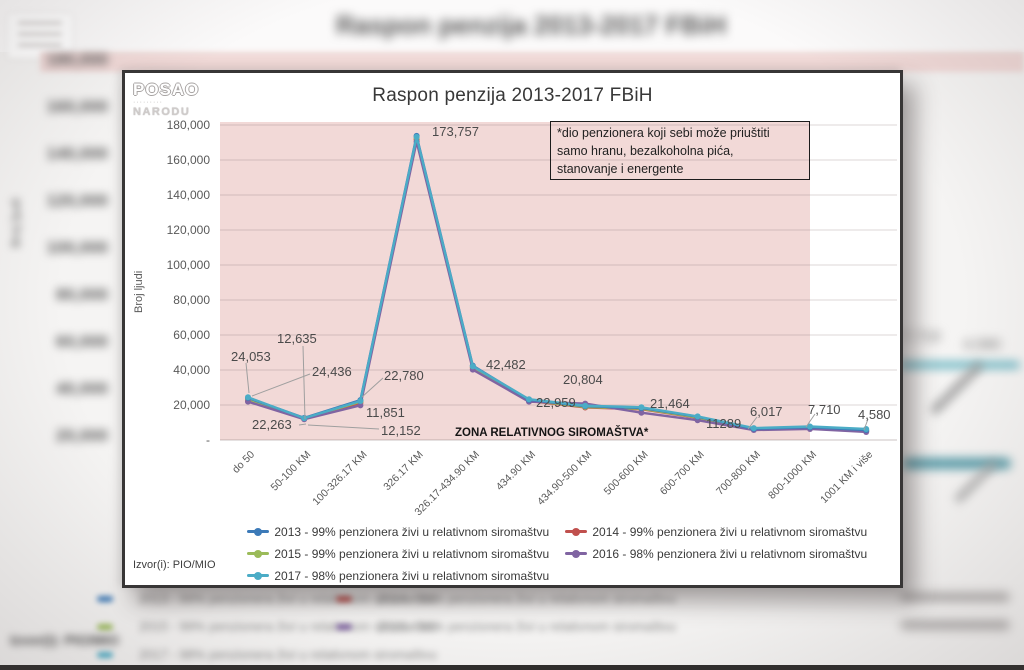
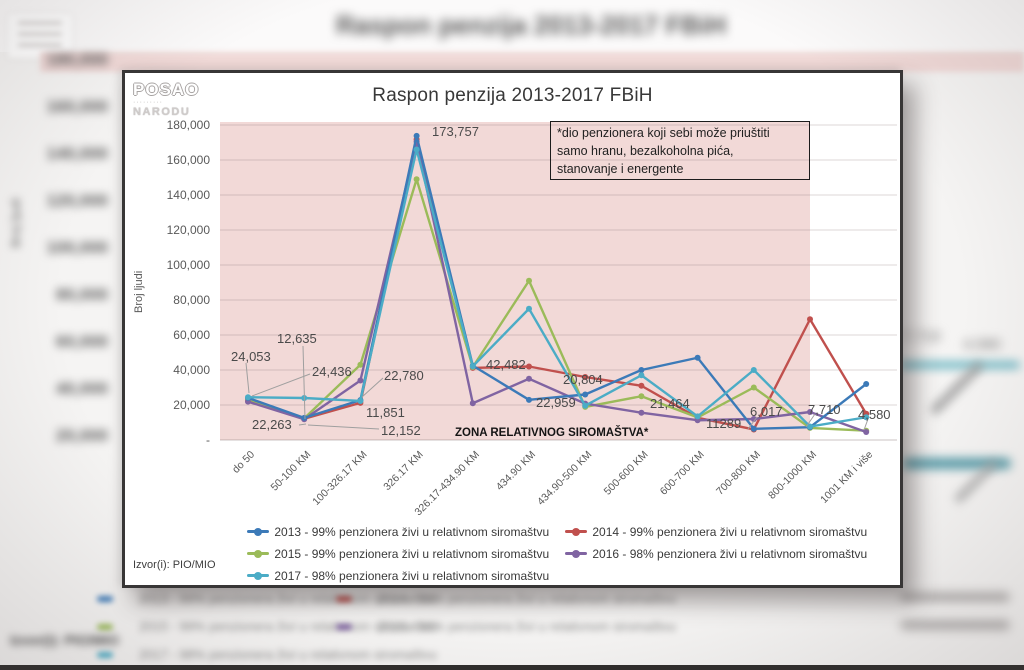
2017 - 98% penzionera živi u relativnom siromaštvu/50-100 KM: 12000 -> 24000
2015 - 99% penzionera živi u relativnom siromaštvu/100-326.17 KM: 22000 -> 43000
2016 - 98% penzionera živi u relativnom siromaštvu/100-326.17 KM: 20000 -> 34000
2015 - 99% penzionera živi u relativnom siromaštvu/326.17 KM: 173000 -> 149000
2017 - 98% penzionera živi u relativnom siromaštvu/326.17 KM: 173000 -> 166000
2016 - 98% penzionera živi u relativnom siromaštvu/326.17-434.90 KM: 40000 -> 21000
2014 - 99% penzionera živi u relativnom siromaštvu/434.90 KM: 22000 -> 42000
2015 - 99% penzionera živi u relativnom siromaštvu/434.90 KM: 23000 -> 91000
2016 - 98% penzionera živi u relativnom siromaštvu/434.90 KM: 22000 -> 35000
2017 - 98% penzionera živi u relativnom siromaštvu/434.90 KM: 23000 -> 75000
2013 - 99% penzionera živi u relativnom siromaštvu/434.90-500 KM: 19000 -> 26000
2014 - 99% penzionera živi u relativnom siromaštvu/434.90-500 KM: 19000 -> 36000
2013 - 99% penzionera živi u relativnom siromaštvu/500-600 KM: 18000 -> 40000
2014 - 99% penzionera živi u relativnom siromaštvu/500-600 KM: 18000 -> 31000
2015 - 99% penzionera živi u relativnom siromaštvu/500-600 KM: 18000 -> 25000
2017 - 98% penzionera živi u relativnom siromaštvu/500-600 KM: 19000 -> 37000
2013 - 99% penzionera živi u relativnom siromaštvu/600-700 KM: 13000 -> 47000
2015 - 99% penzionera živi u relativnom siromaštvu/700-800 KM: 6000 -> 30000
2016 - 98% penzionera živi u relativnom siromaštvu/700-800 KM: 6000 -> 12000
2017 - 98% penzionera živi u relativnom siromaštvu/700-800 KM: 7000 -> 40000
2014 - 99% penzionera živi u relativnom siromaštvu/800-1000 KM: 7000 -> 69000
2016 - 98% penzionera živi u relativnom siromaštvu/800-1000 KM: 6000 -> 16000
2013 - 99% penzionera živi u relativnom siromaštvu/1001 KM i više: 6000 -> 32000
2014 - 99% penzionera živi u relativnom siromaštvu/1001 KM i više: 5000 -> 15000
2017 - 98% penzionera živi u relativnom siromaštvu/1001 KM i više: 6000 -> 13000
